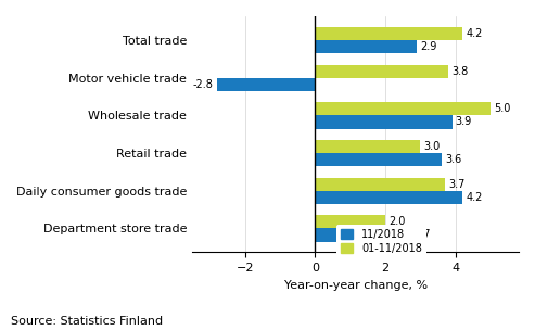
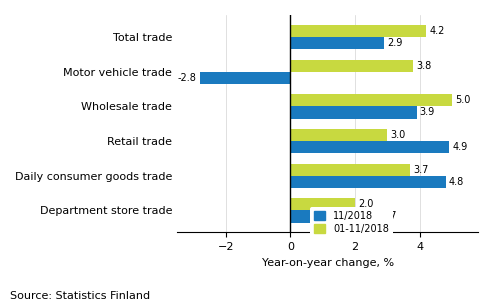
11/2018/Retail trade: 3.6 -> 4.9
11/2018/Daily consumer goods trade: 4.2 -> 4.8
